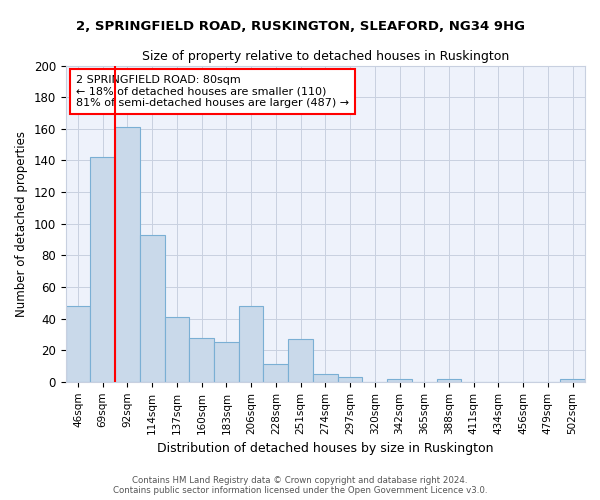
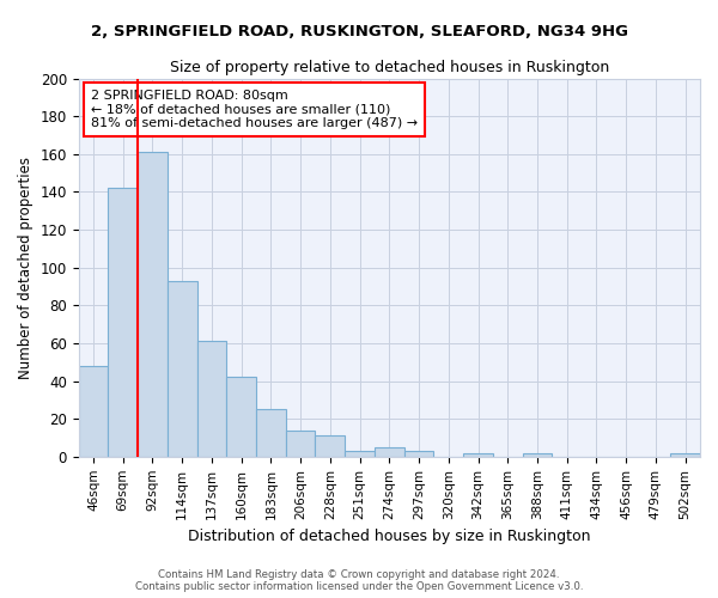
137sqm: 41 -> 61
160sqm: 28 -> 42
206sqm: 48 -> 14
251sqm: 27 -> 3
